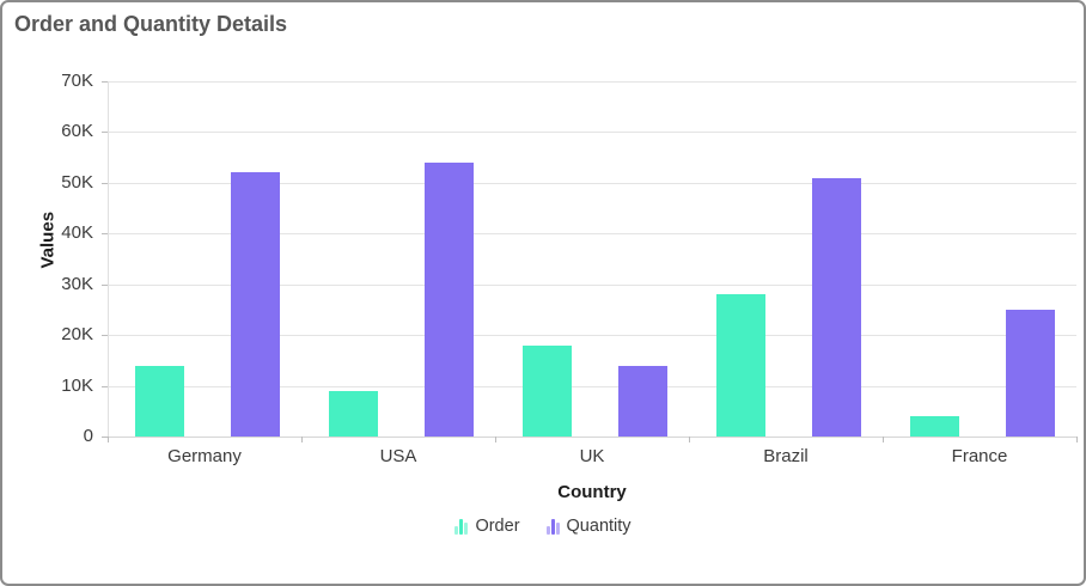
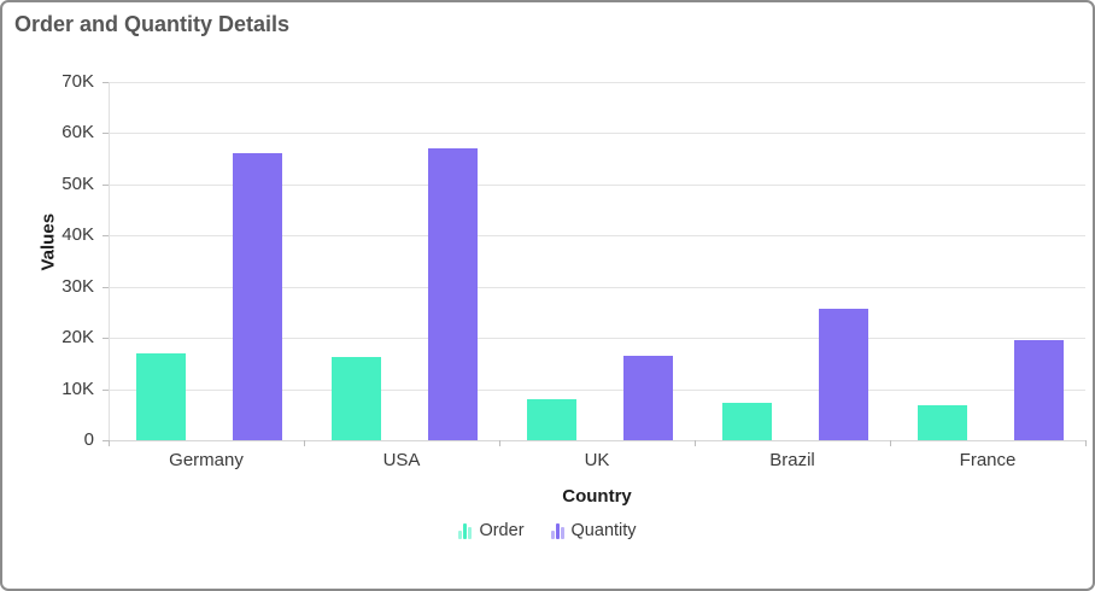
Order/Germany: 14K -> 17K
Quantity/Germany: 52K -> 56K
Order/USA: 9K -> 16K
Quantity/USA: 54K -> 57K
Order/UK: 18K -> 8K
Quantity/UK: 14K -> 16K
Order/Brazil: 28K -> 7K
Quantity/Brazil: 51K -> 26K
Order/France: 4K -> 7K
Quantity/France: 25K -> 20K
